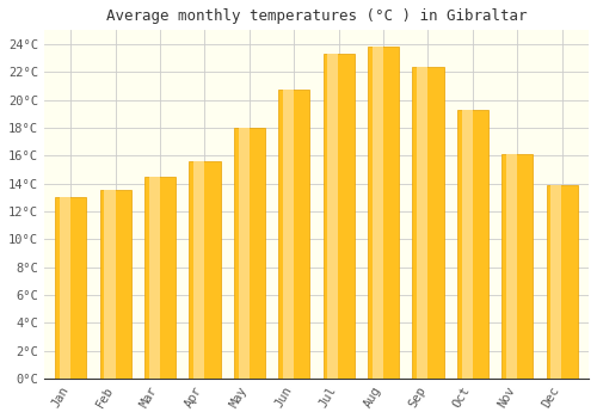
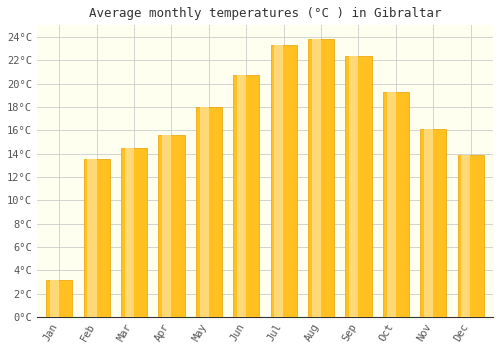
Jan: 13.0°C -> 3.2°C
